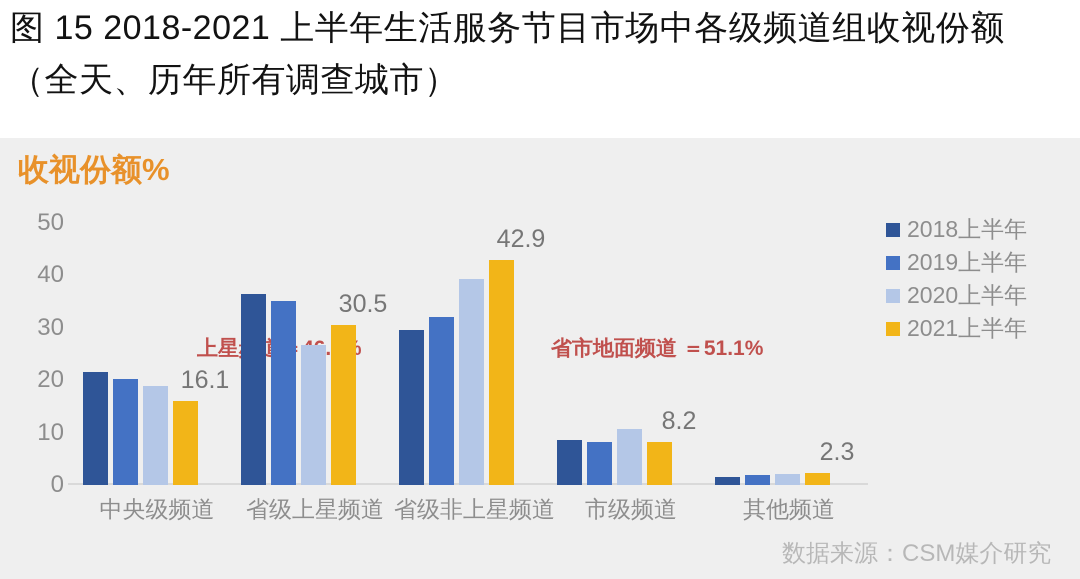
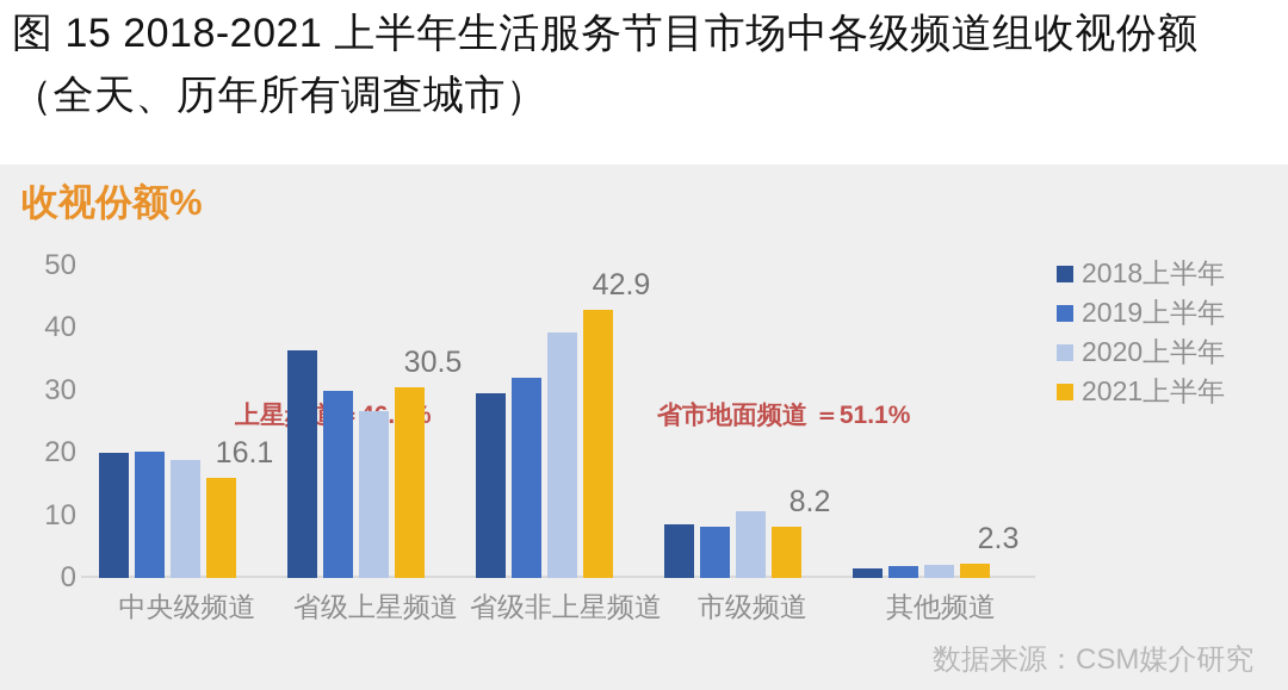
2018上半年/中央级频道: 22 -> 20
2019上半年/省级上星频道: 35 -> 30
